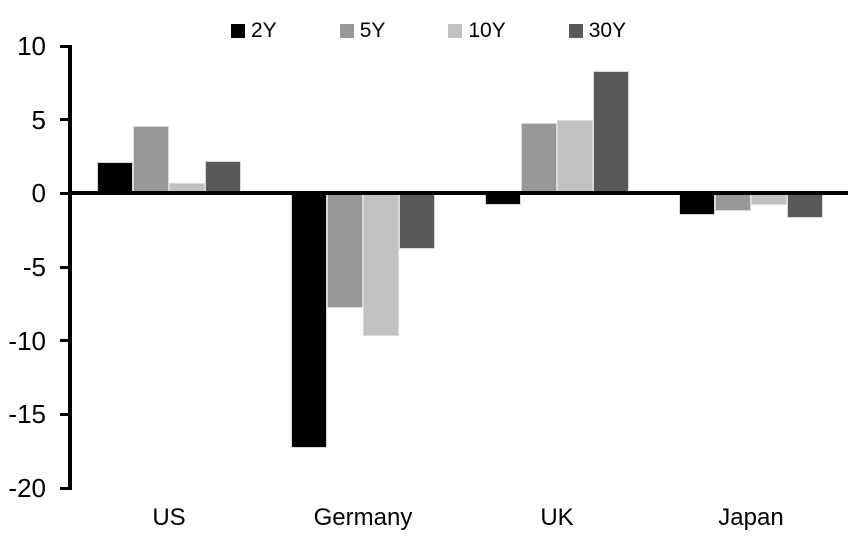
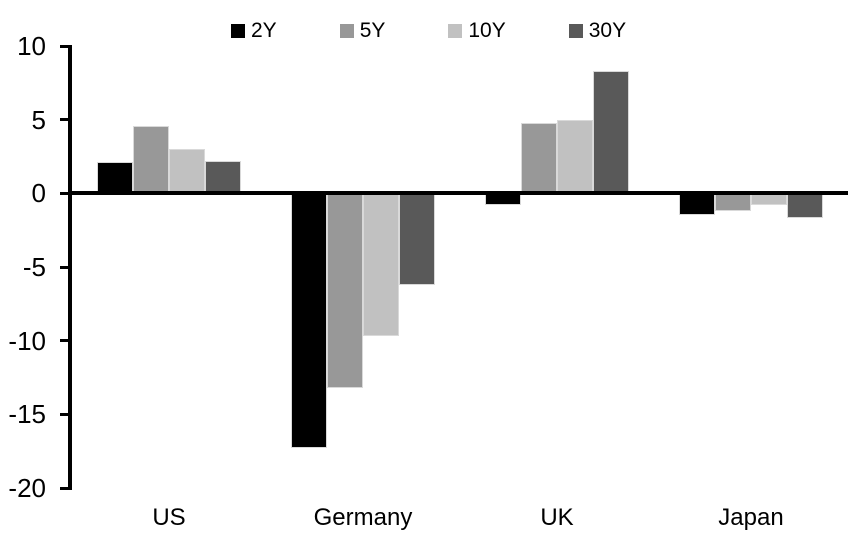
10Y/US: 0.7 -> 3.0
5Y/Germany: -7.8 -> -13.2
30Y/Germany: -3.8 -> -6.2
